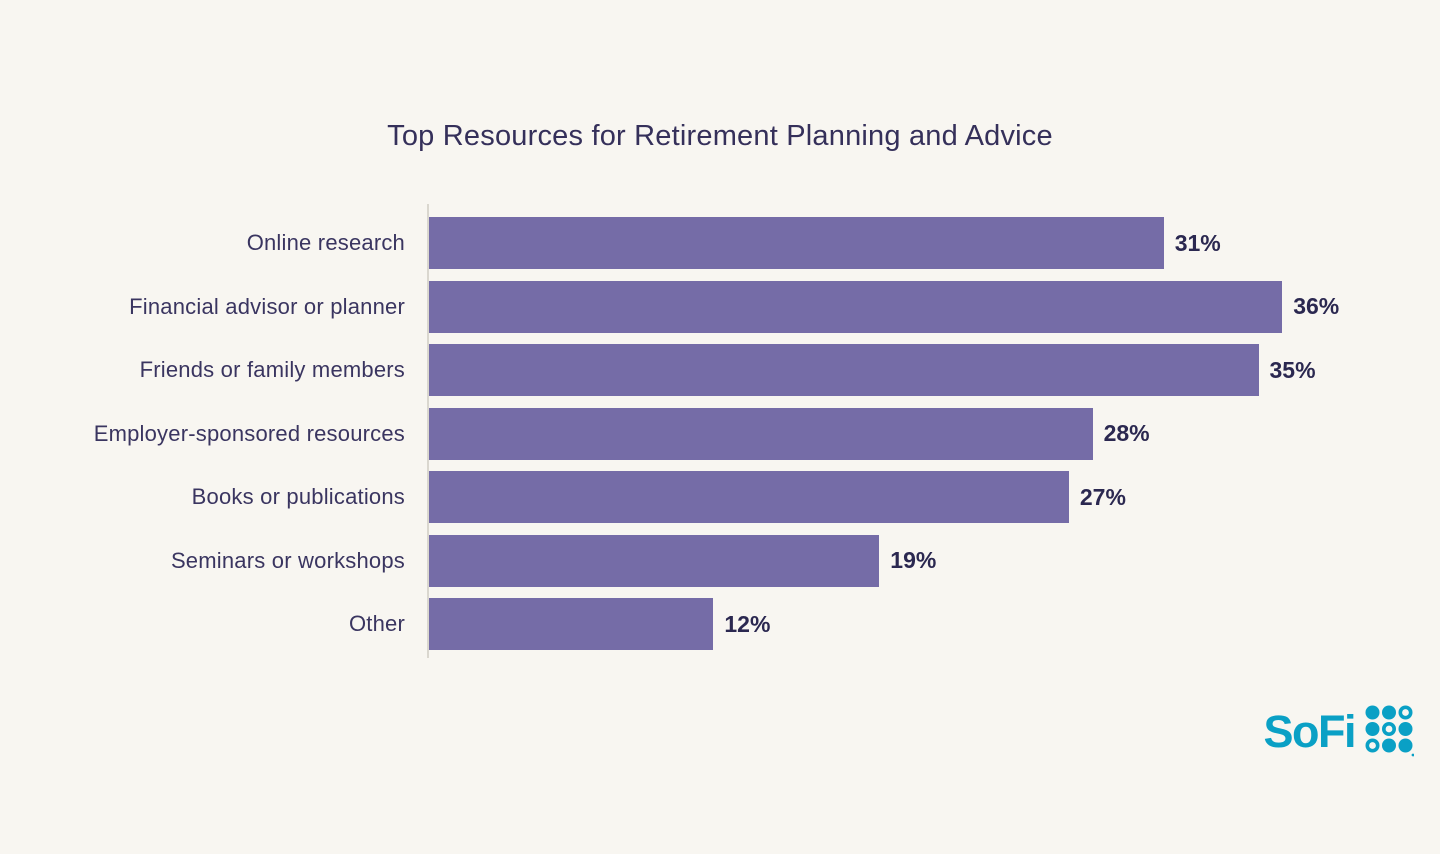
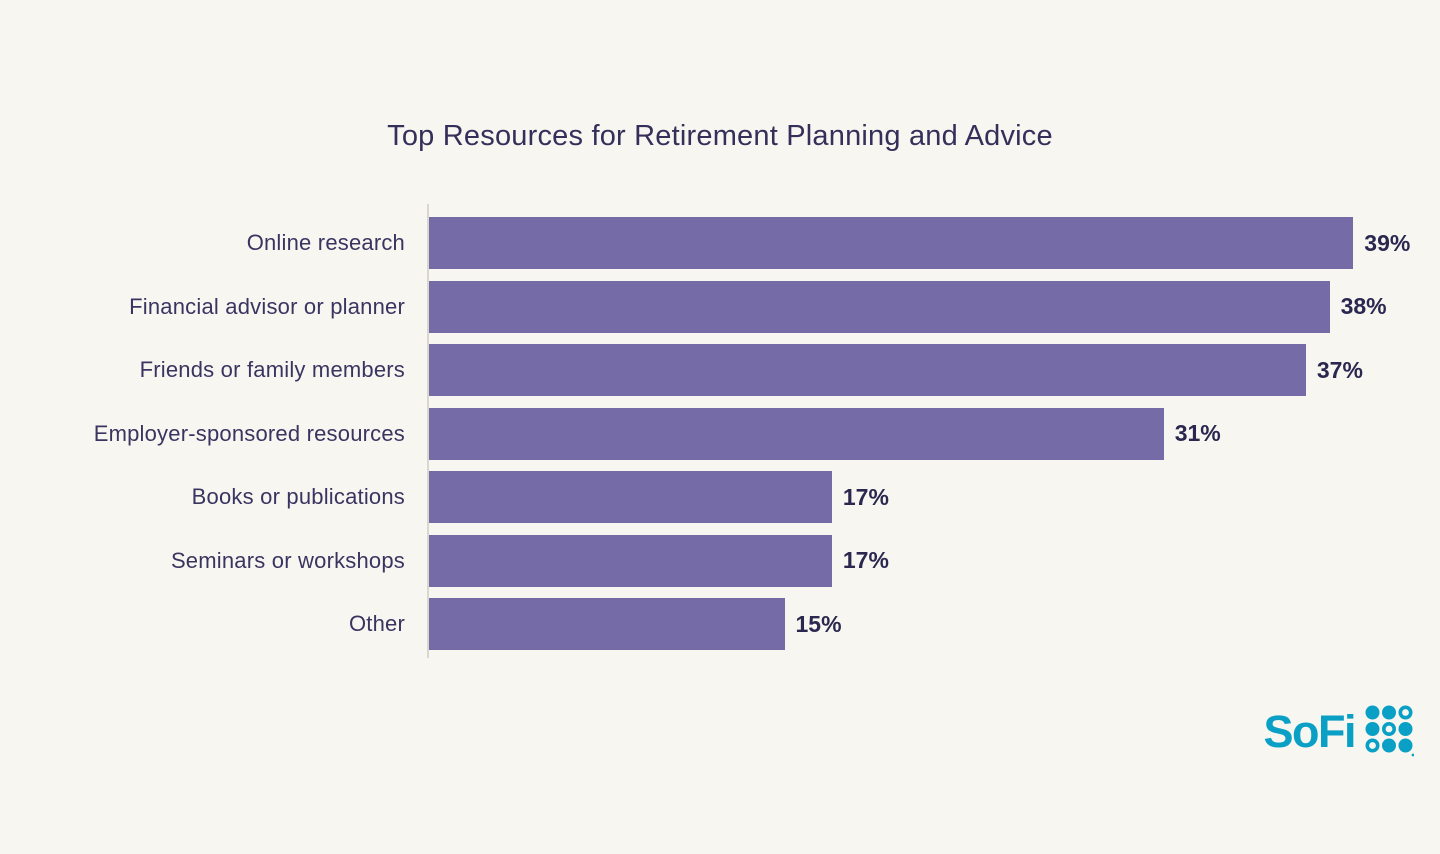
Online research: 31% -> 39%
Financial advisor or planner: 36% -> 38%
Friends or family members: 35% -> 37%
Employer-sponsored resources: 28% -> 31%
Books or publications: 27% -> 17%
Seminars or workshops: 19% -> 17%
Other: 12% -> 15%
